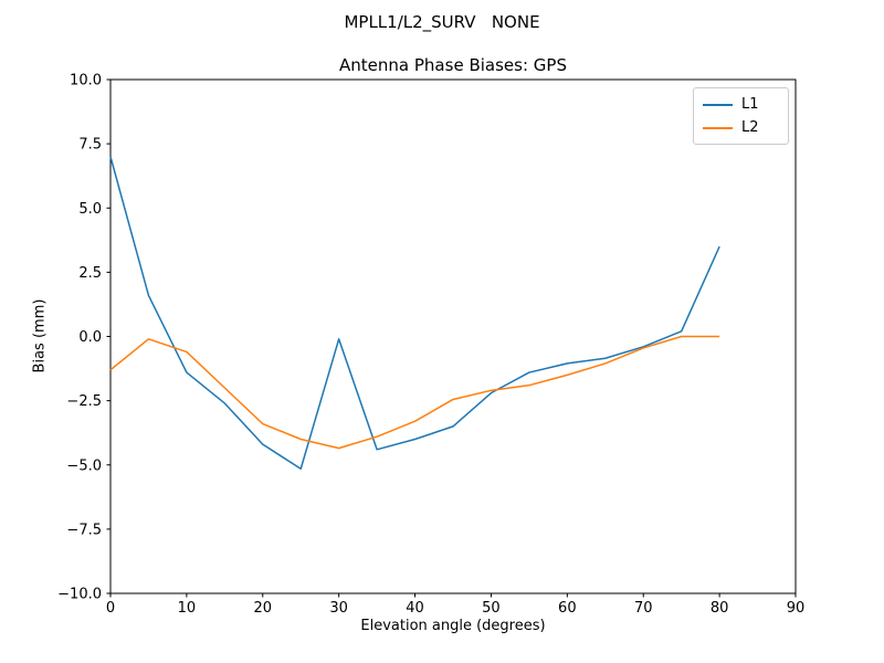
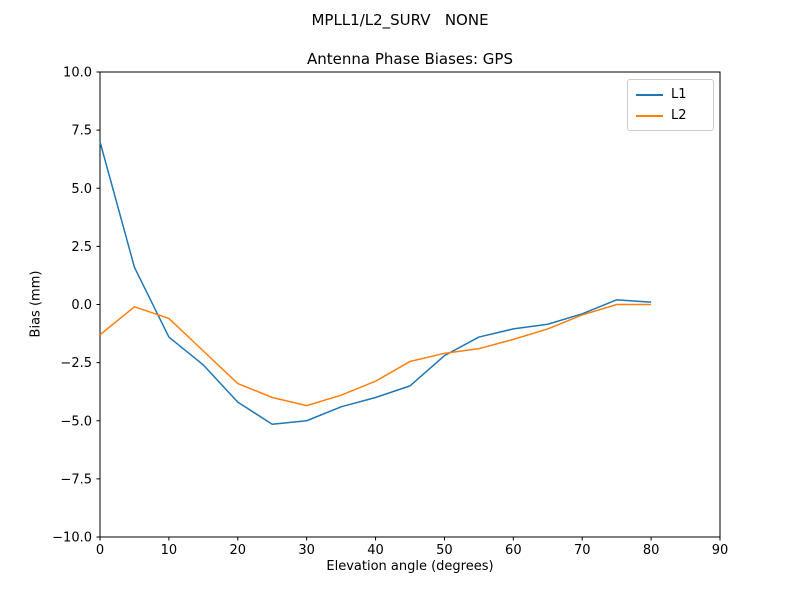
L1/30: -0.1 -> -5.0
L1/80: 3.5 -> 0.1
